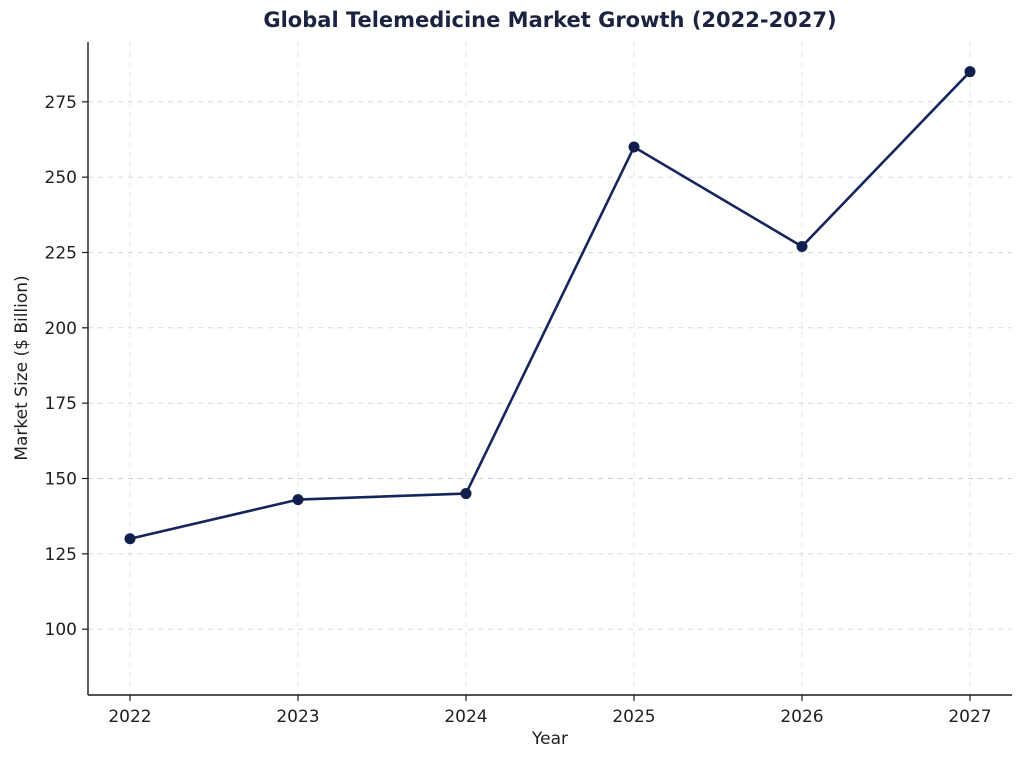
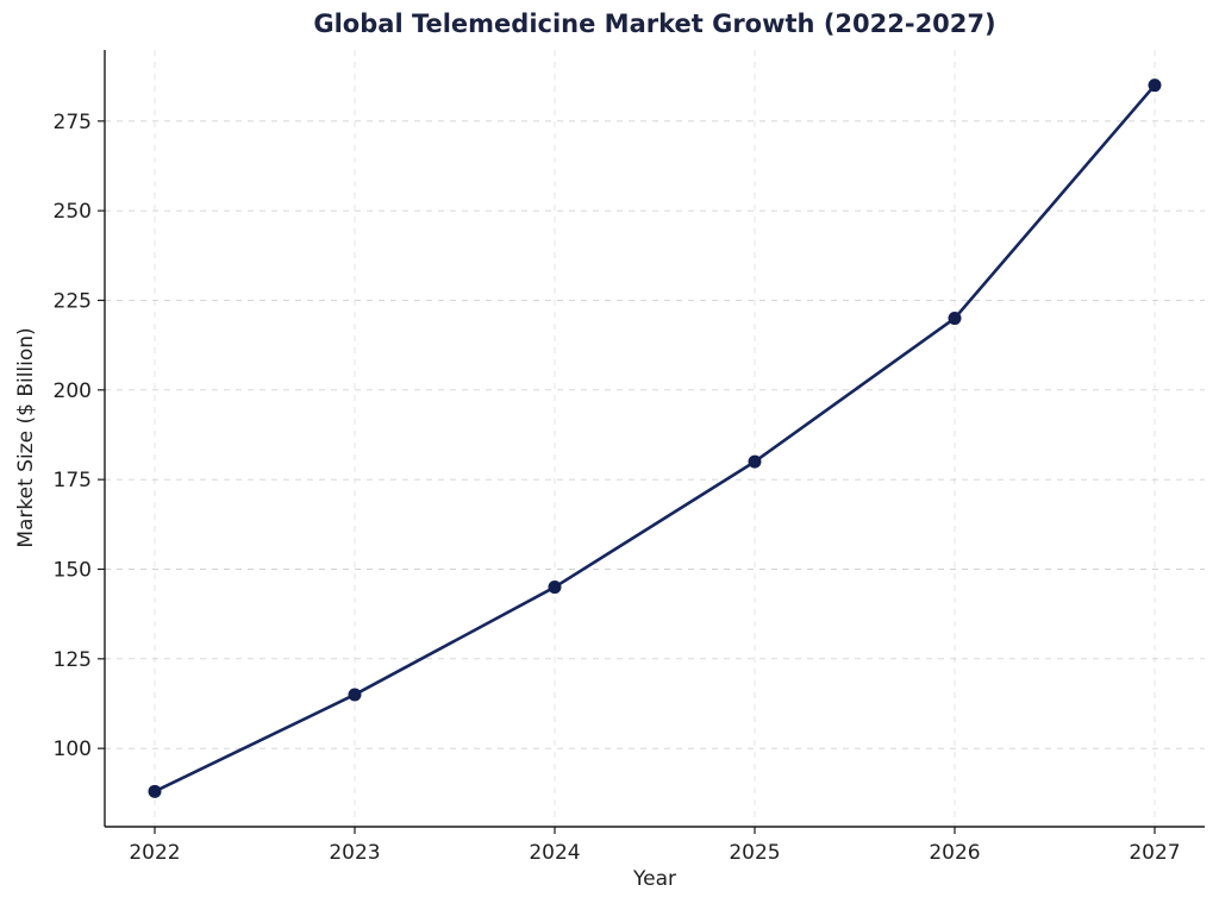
2022: 130 -> 88
2023: 143 -> 115
2025: 260 -> 180
2026: 227 -> 220
